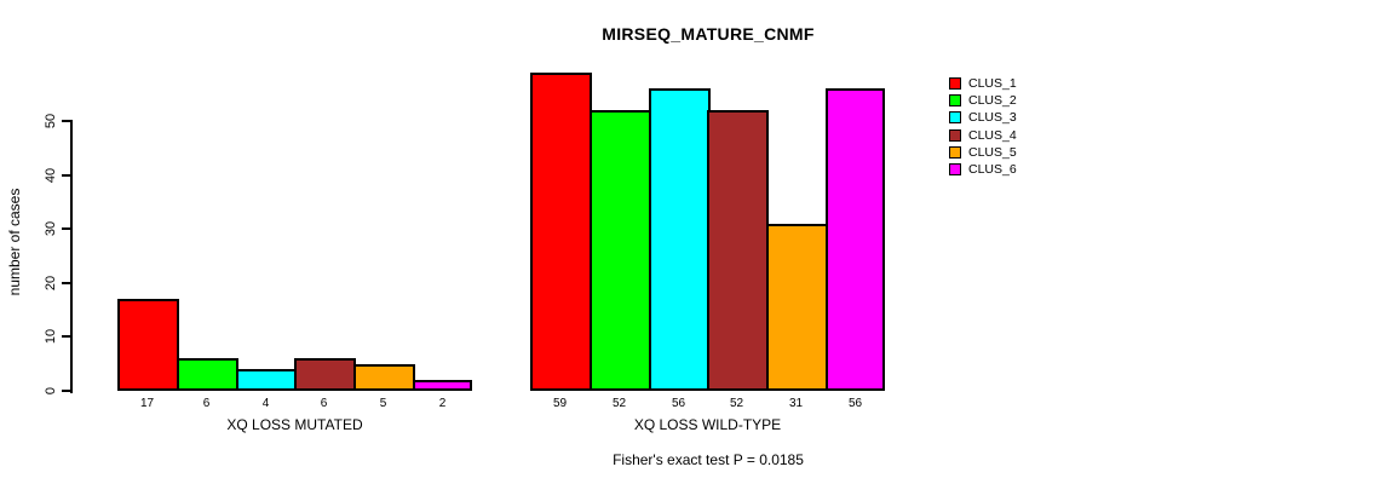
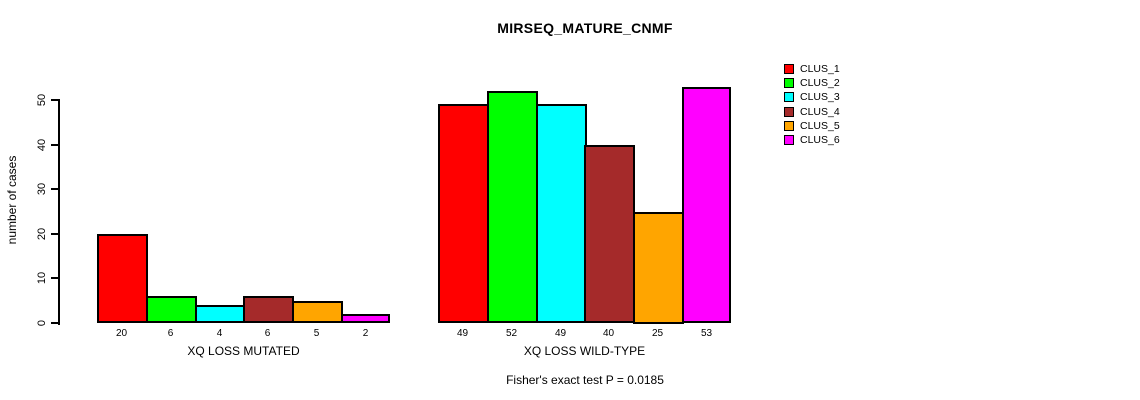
CLUS_1/XQ LOSS MUTATED: 17 -> 20
CLUS_1/XQ LOSS WILD-TYPE: 59 -> 49
CLUS_3/XQ LOSS WILD-TYPE: 56 -> 49
CLUS_4/XQ LOSS WILD-TYPE: 52 -> 40
CLUS_5/XQ LOSS WILD-TYPE: 31 -> 25
CLUS_6/XQ LOSS WILD-TYPE: 56 -> 53
